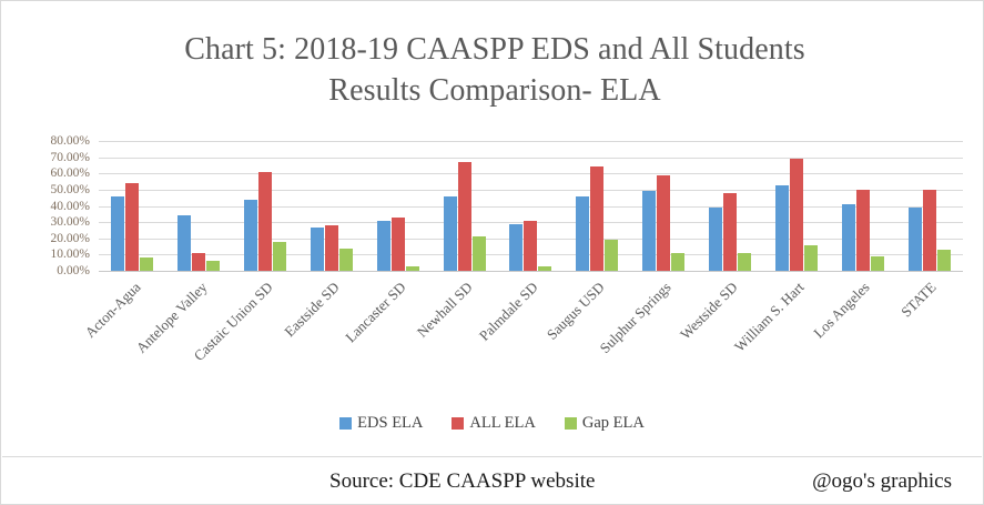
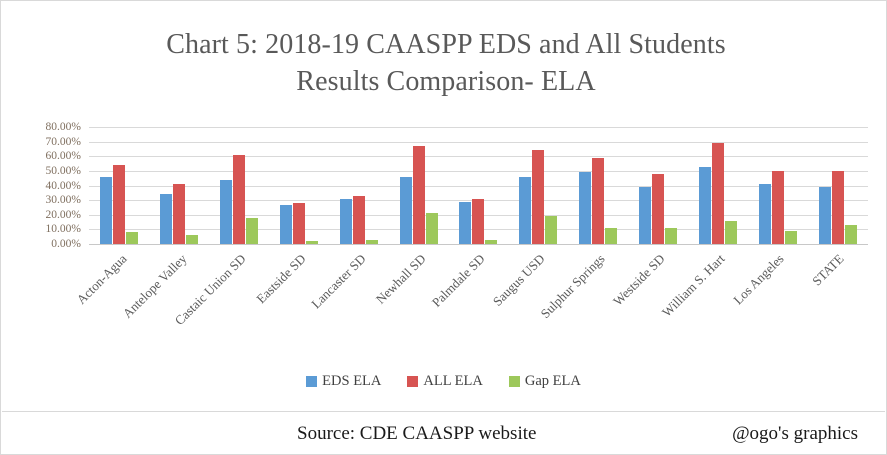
ALL ELA/Antelope Valley: 11% -> 41%
Gap ELA/Eastside SD: 14% -> 2%
